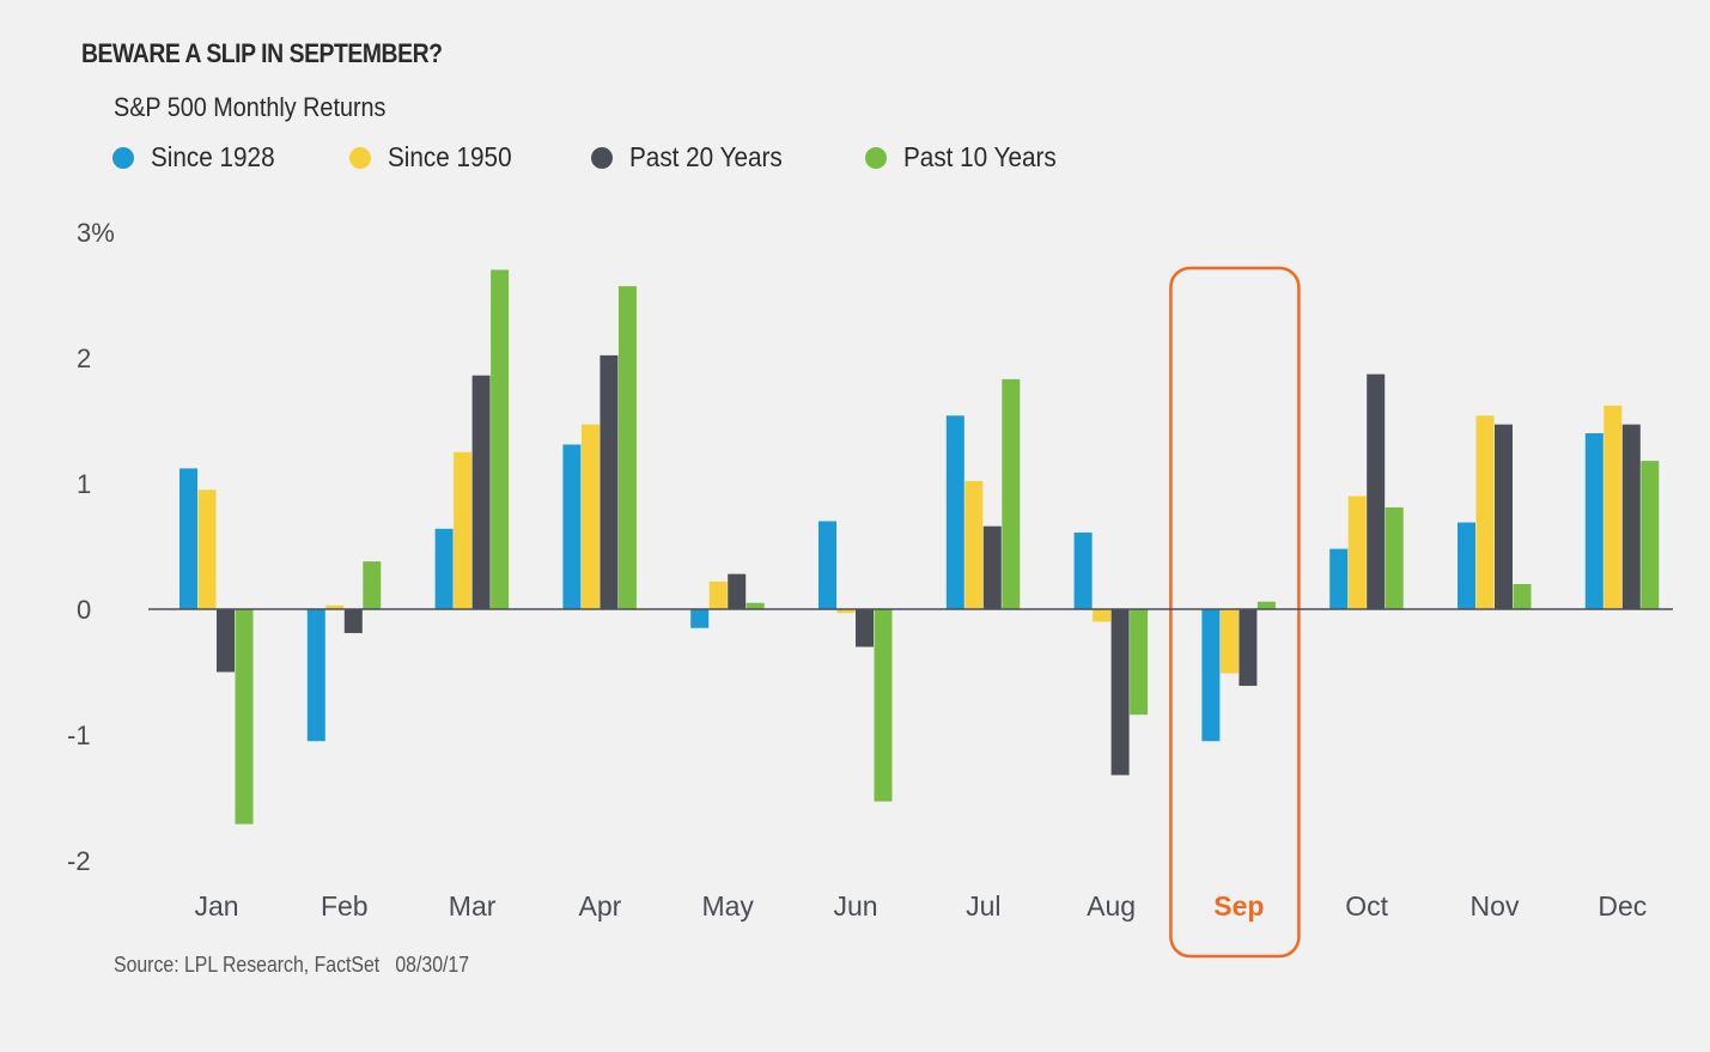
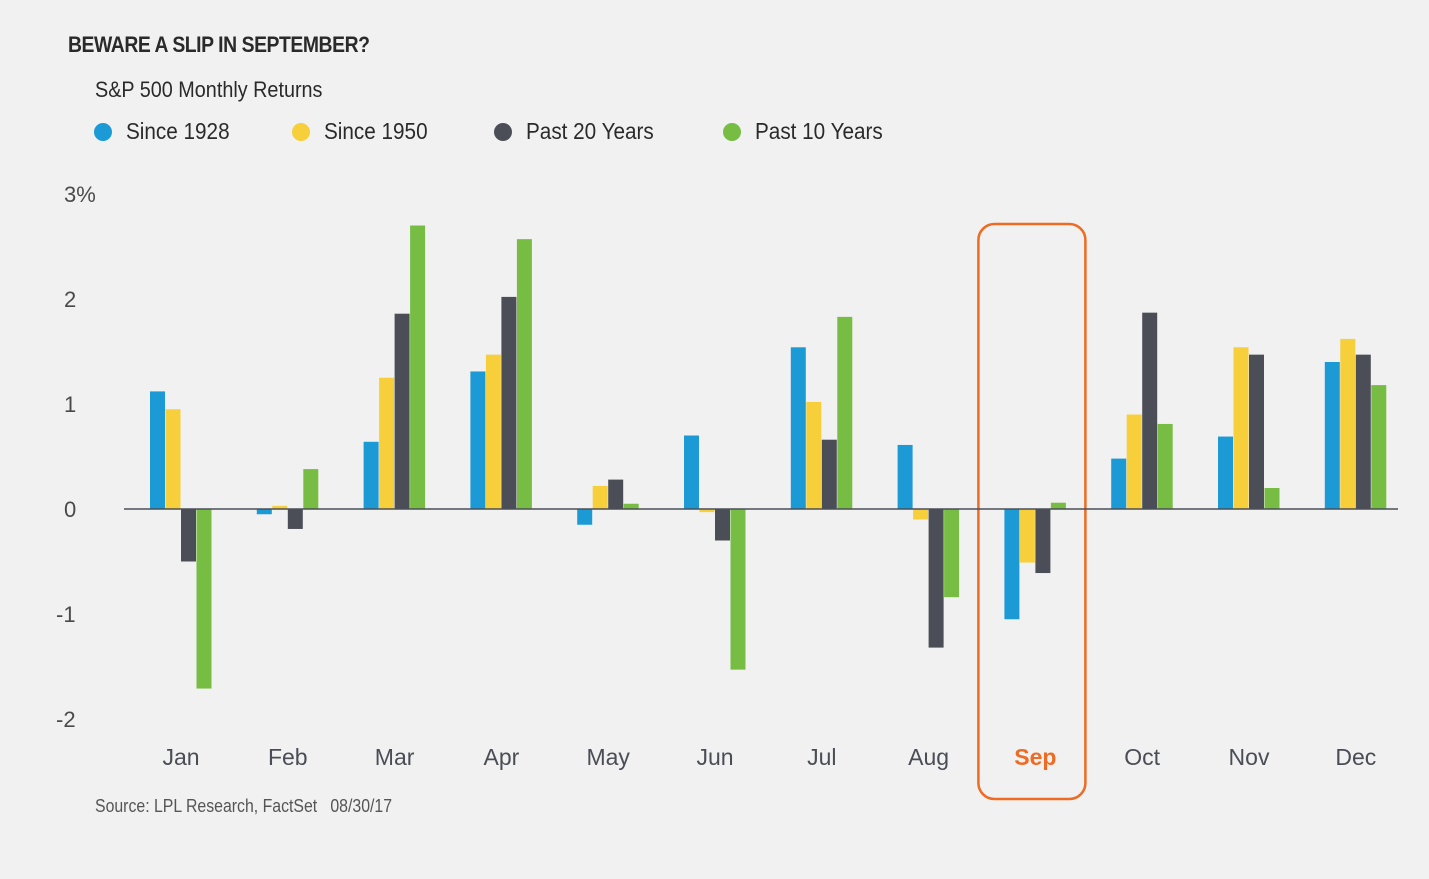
Since 1928/Feb: -1.05 -> -0.05
